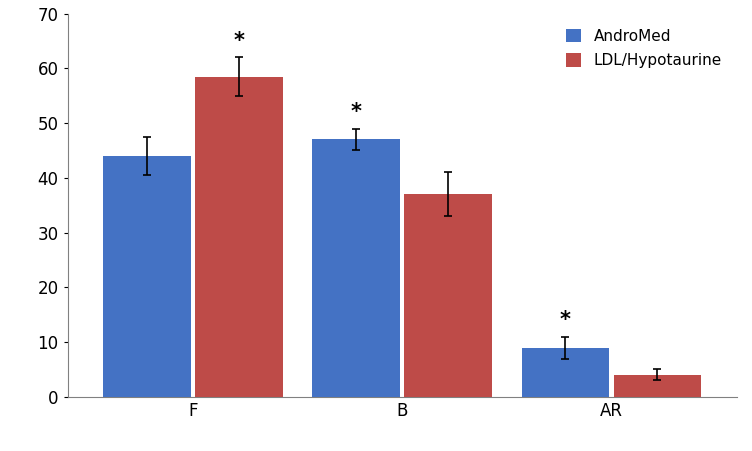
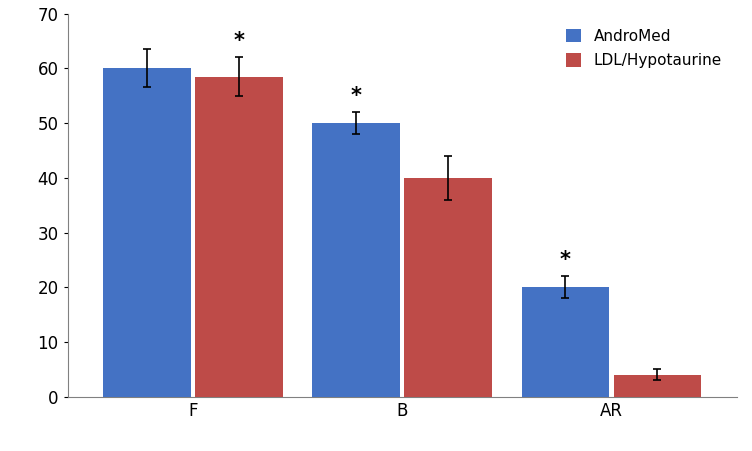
AndroMed/F: 44 -> 60
AndroMed/B: 47 -> 50
LDL/Hypotaurine/B: 37.0 -> 40.0
AndroMed/AR: 9 -> 20
